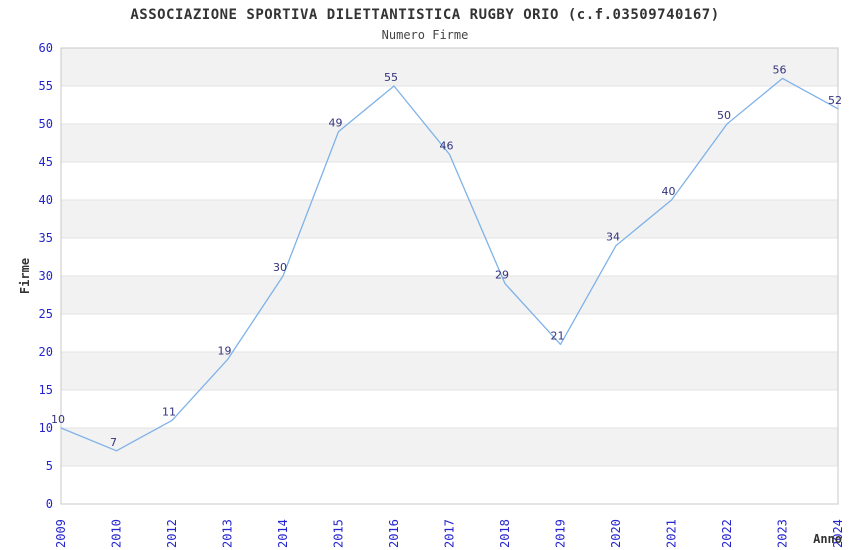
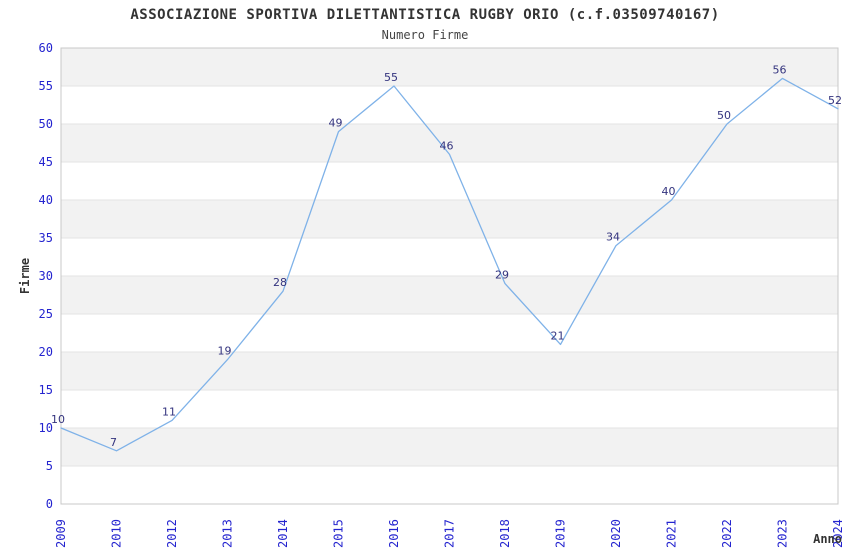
2014: 30 -> 28
